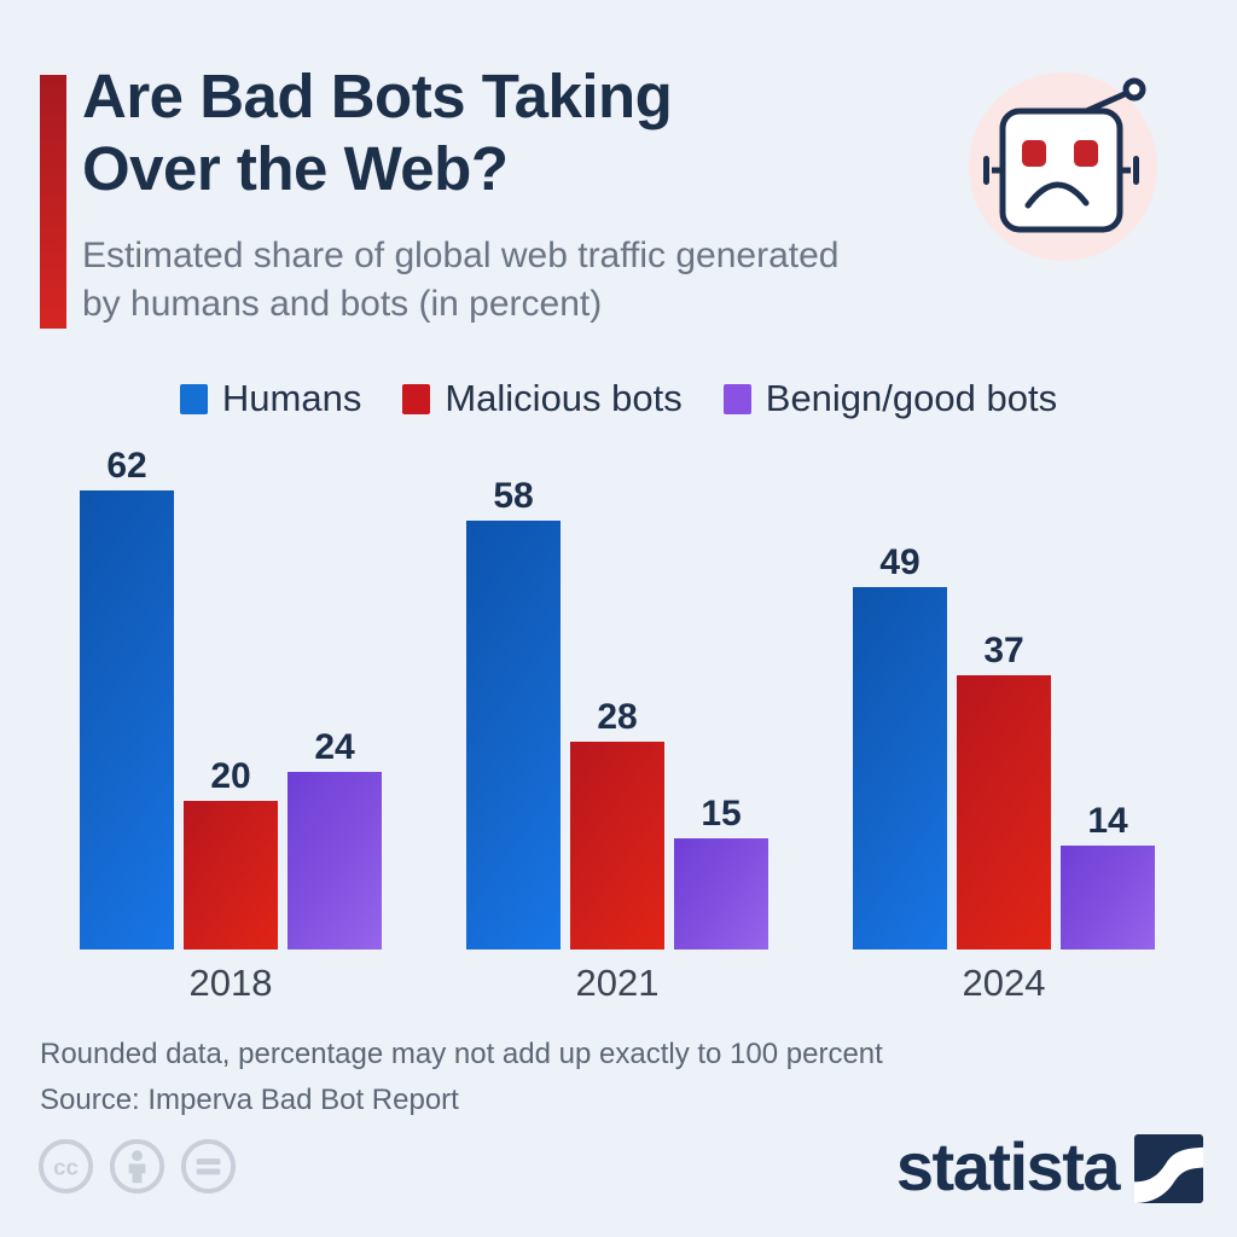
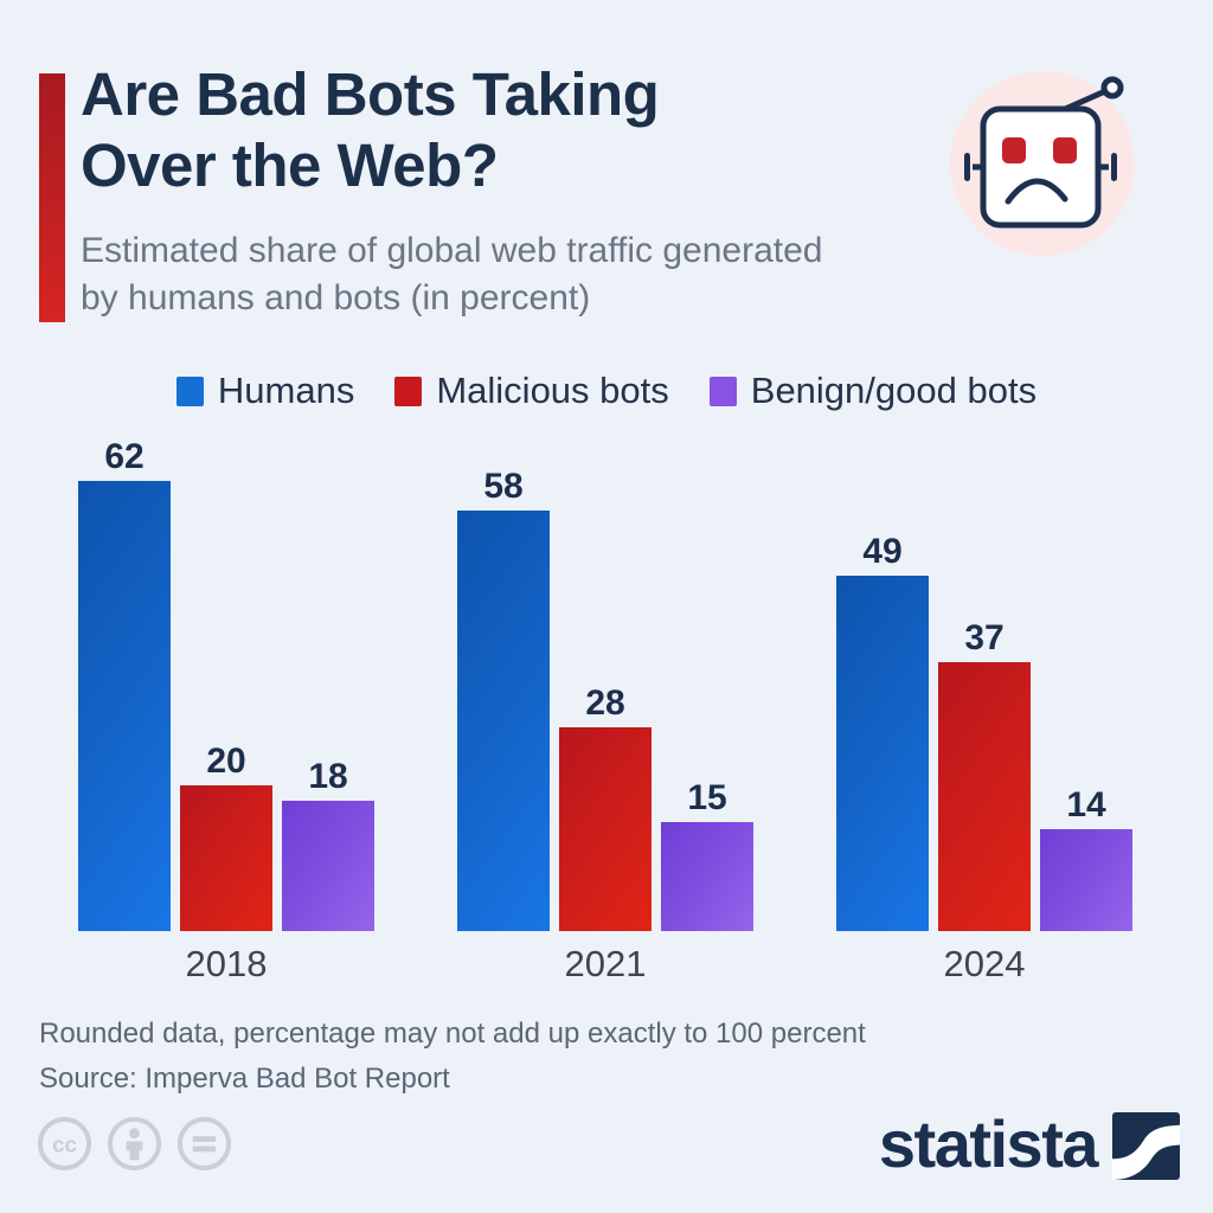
Benign/good bots/2018: 24 -> 18
